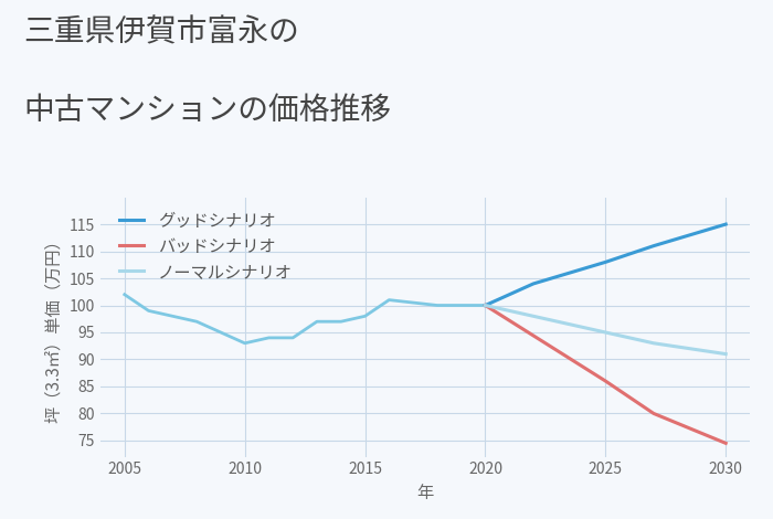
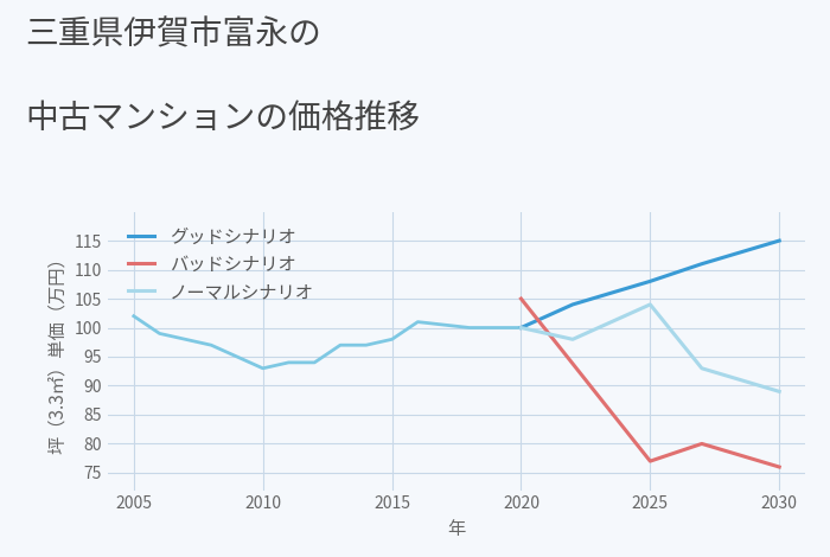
バッドシナリオ/2020: 100.0 -> 105.0
バッドシナリオ/2025: 86.0 -> 77.0
ノーマルシナリオ/2025: 95 -> 104
バッドシナリオ/2030: 74.5 -> 76.0
ノーマルシナリオ/2030: 91 -> 89
